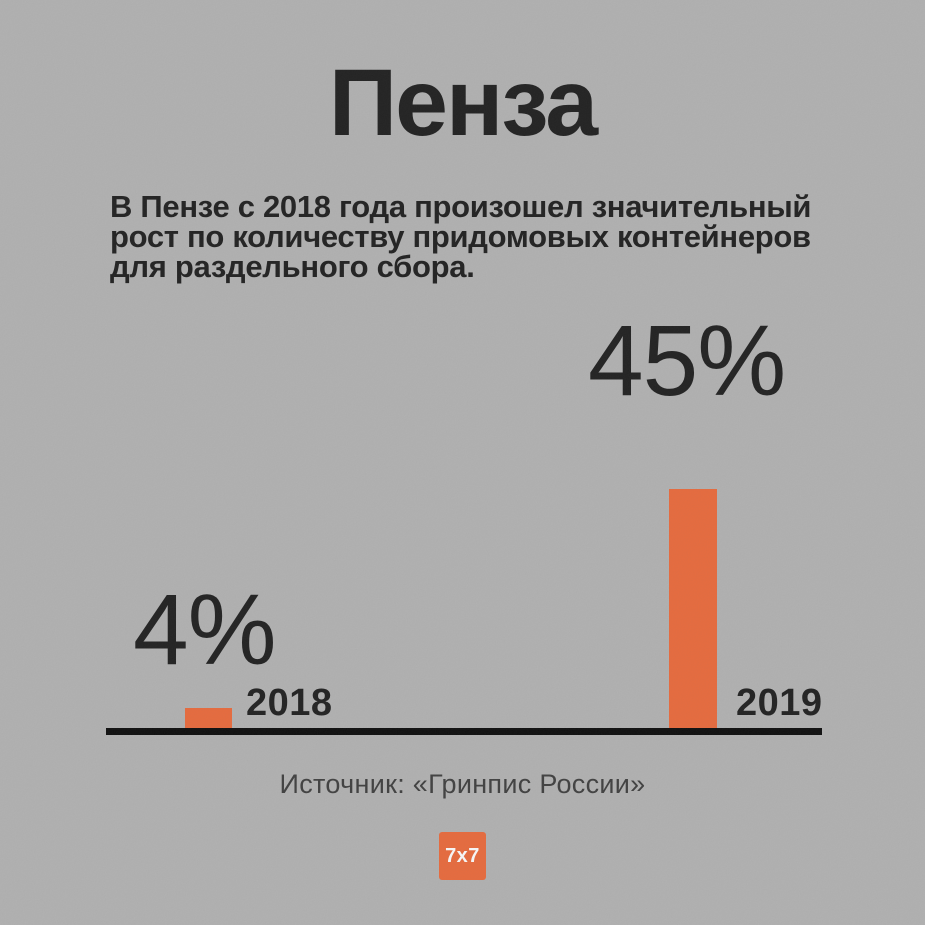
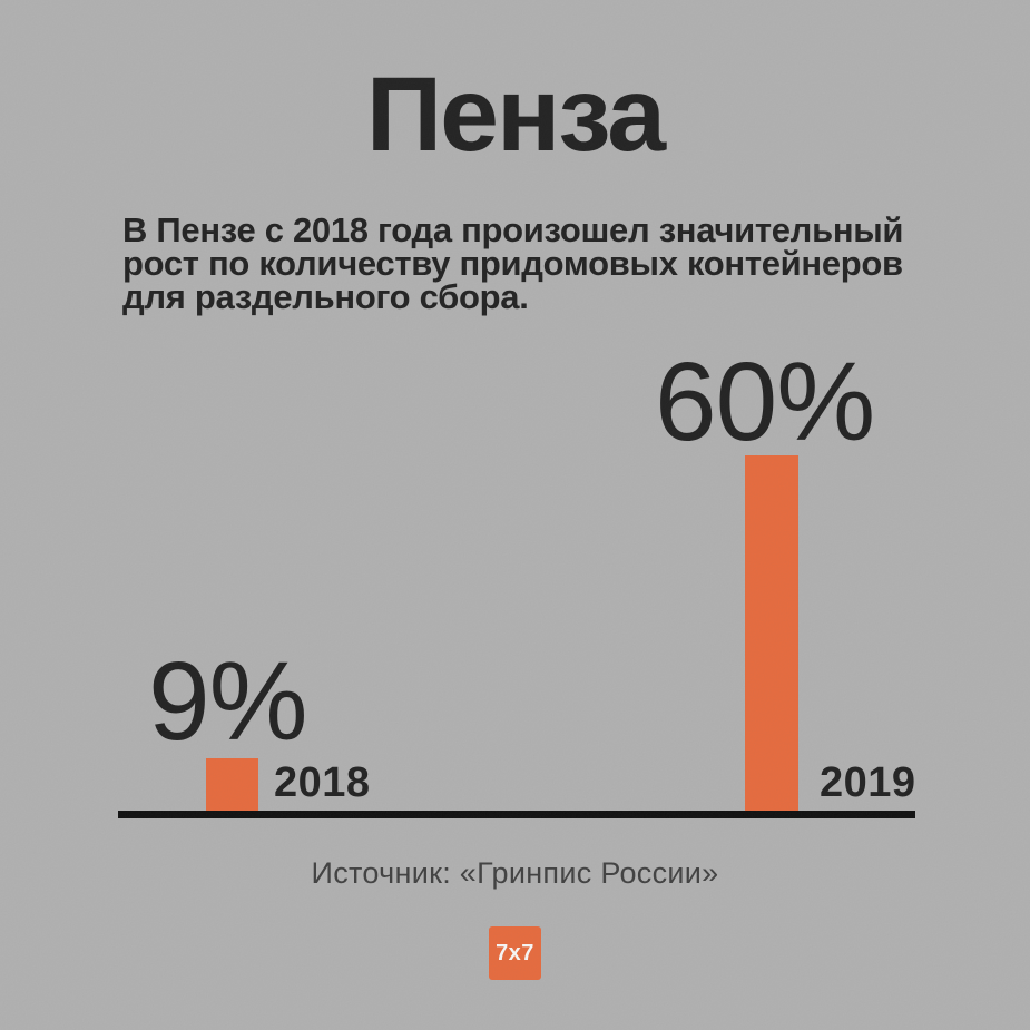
2018: 4% -> 9%
2019: 45% -> 60%
